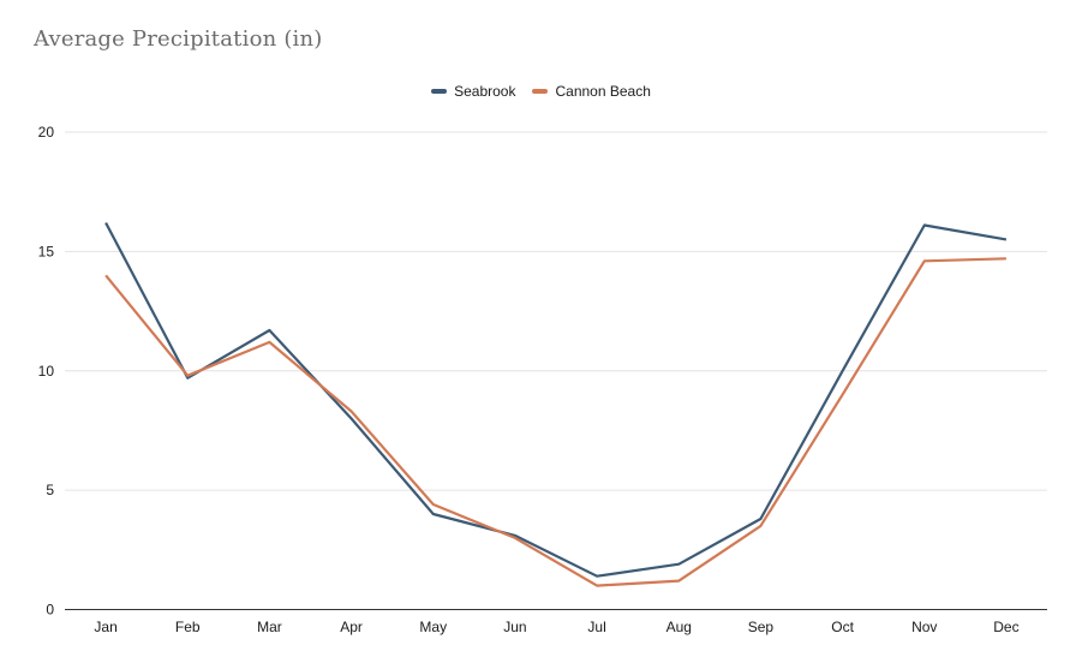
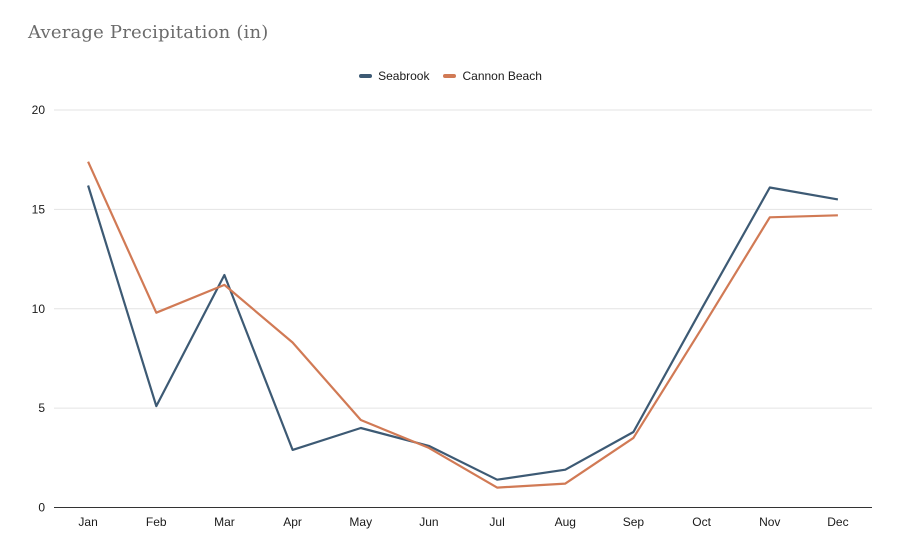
Cannon Beach/Jan: 14.0 -> 17.4
Seabrook/Feb: 9.7 -> 5.1
Seabrook/Apr: 8.0 -> 2.9
